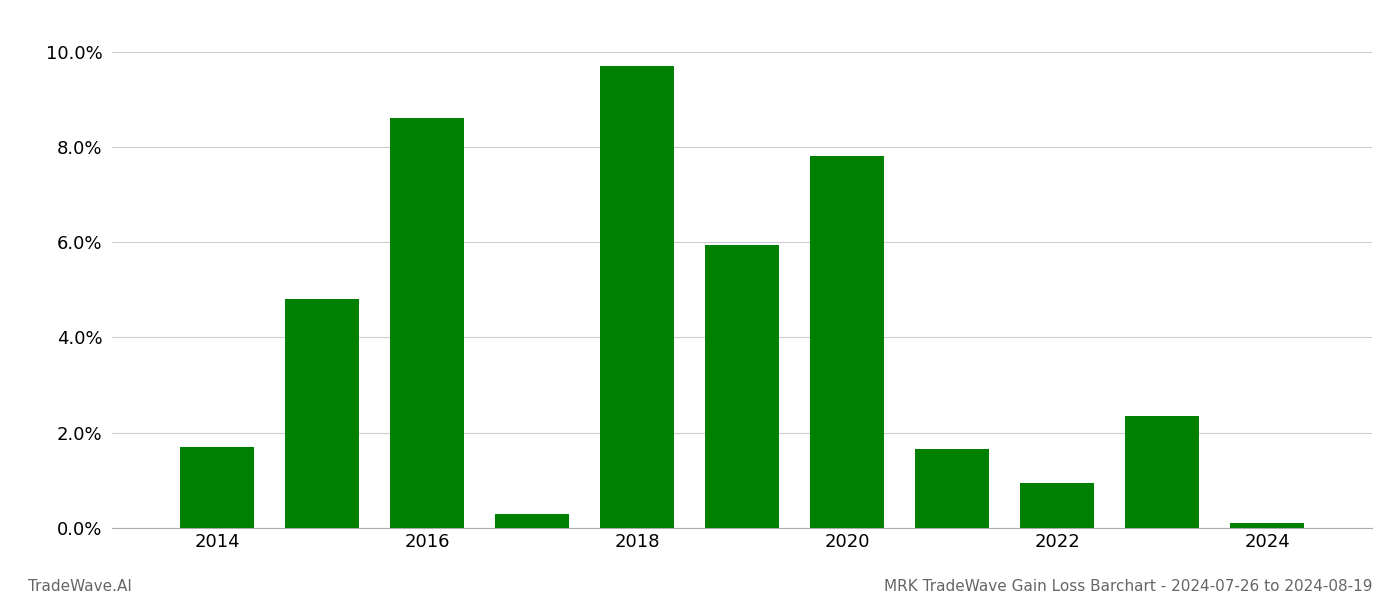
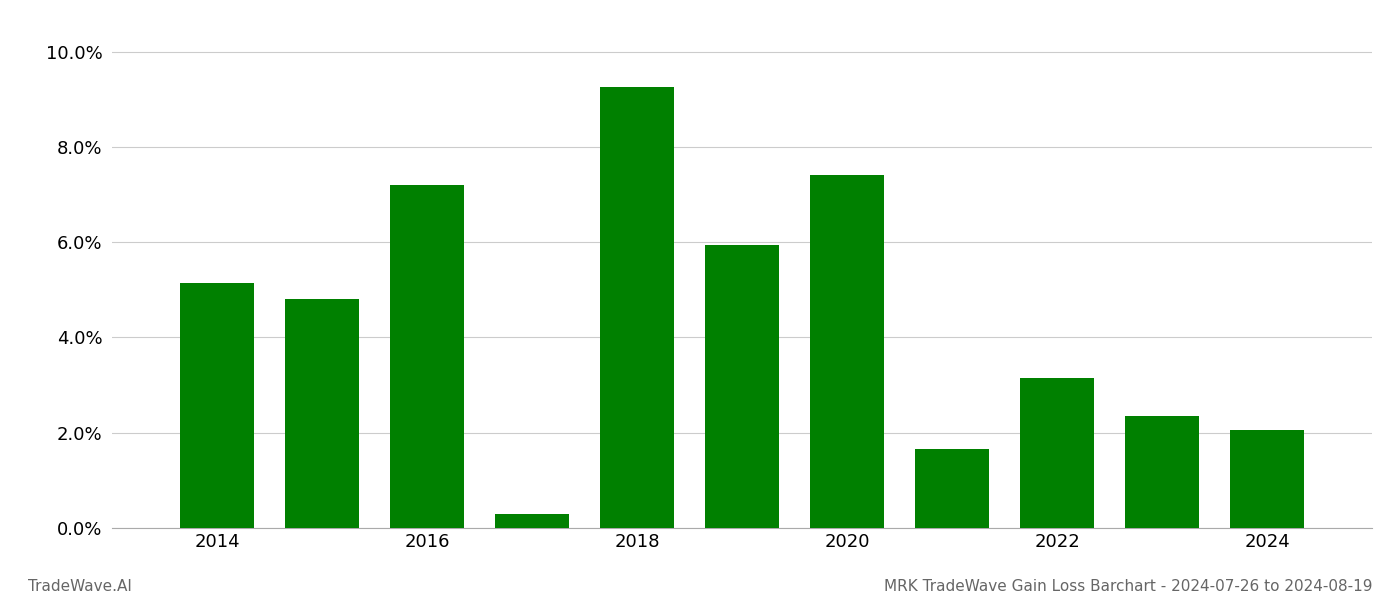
2014: 1.70% -> 5.15%
2016: 8.60% -> 7.20%
2018: 9.70% -> 9.25%
2020: 7.80% -> 7.40%
2022: 0.95% -> 3.15%
2024: 0.10% -> 2.05%
